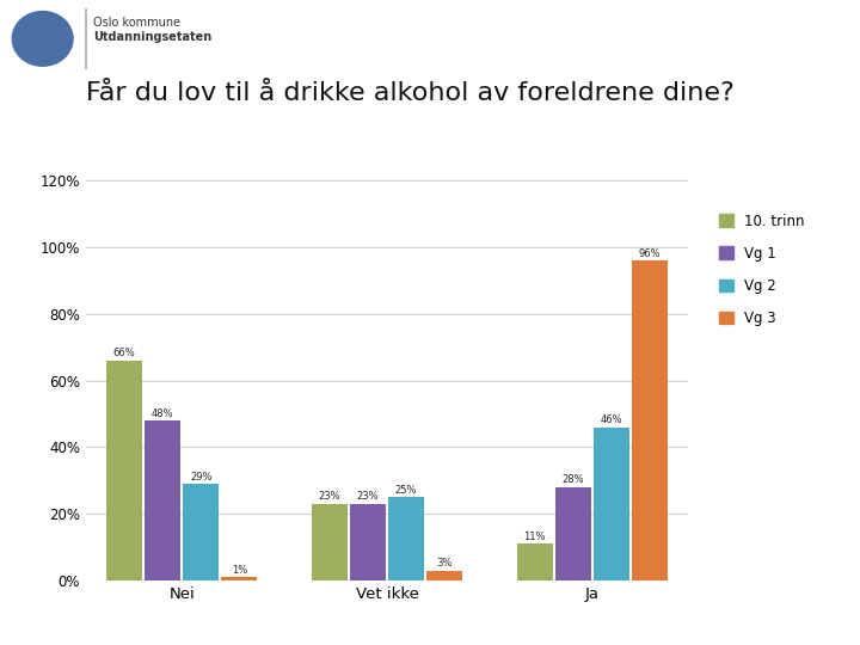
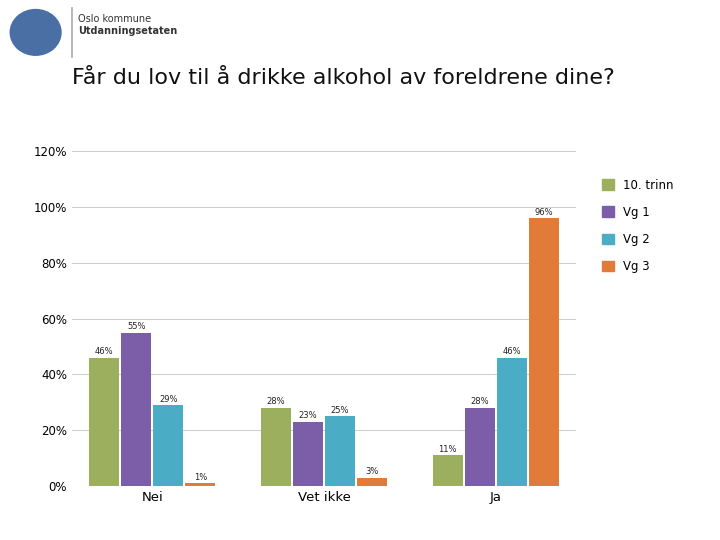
10. trinn/Nei: 66% -> 46%
Vg 1/Nei: 48% -> 55%
10. trinn/Vet ikke: 23% -> 28%
